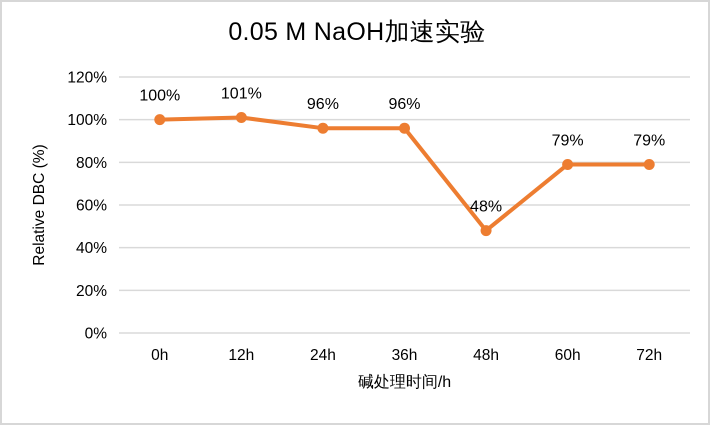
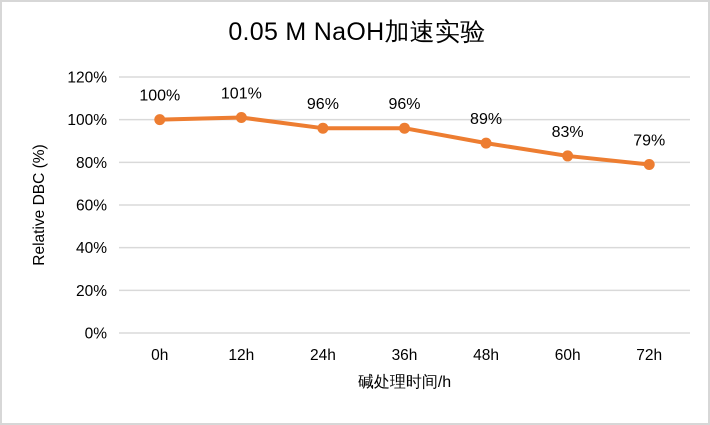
48h: 48% -> 89%
60h: 79% -> 83%
